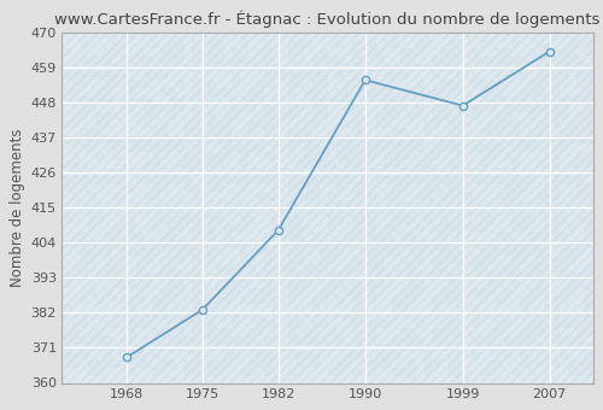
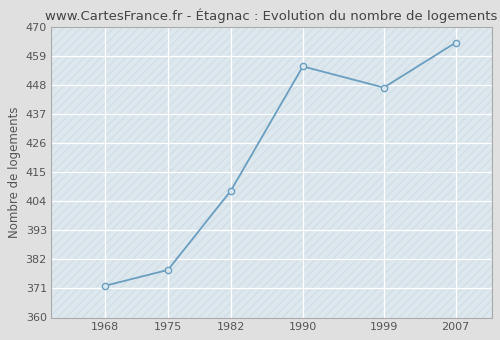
1968: 368 -> 372
1975: 383 -> 378
